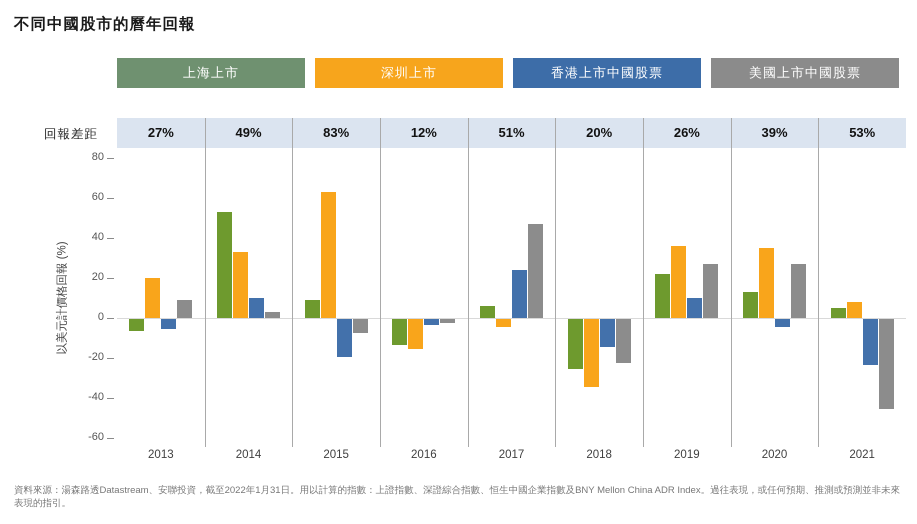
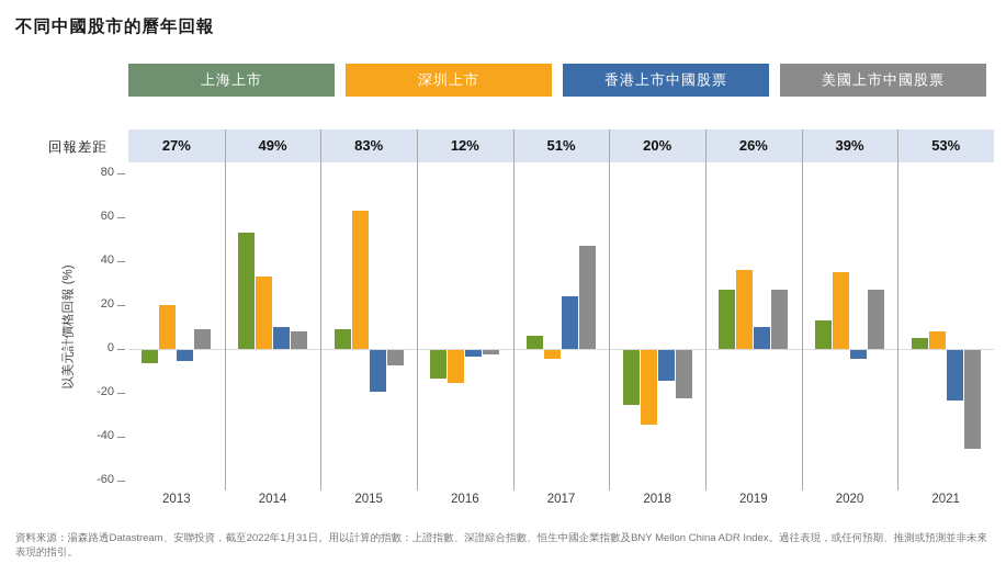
美國上市中國股票/2014: 3 -> 8
上海上市/2019: 22 -> 27
